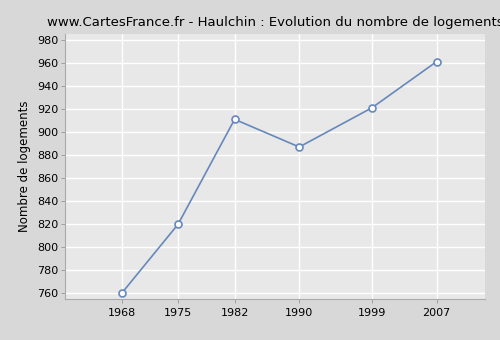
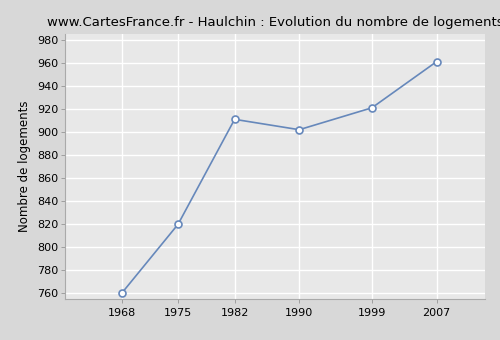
1990: 887 -> 902
